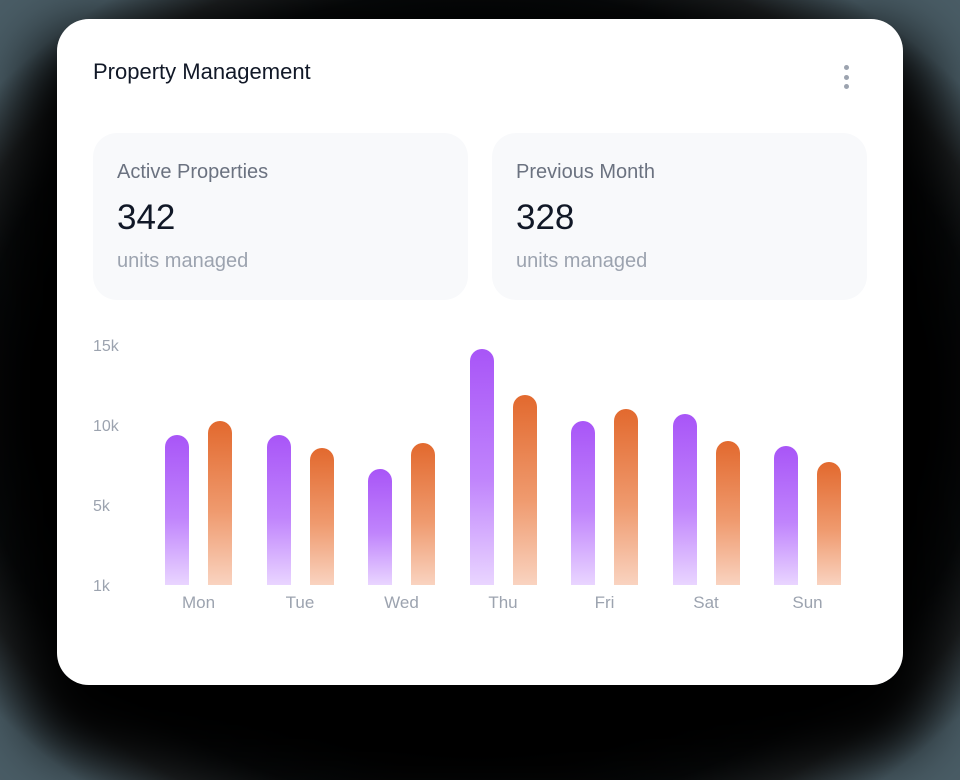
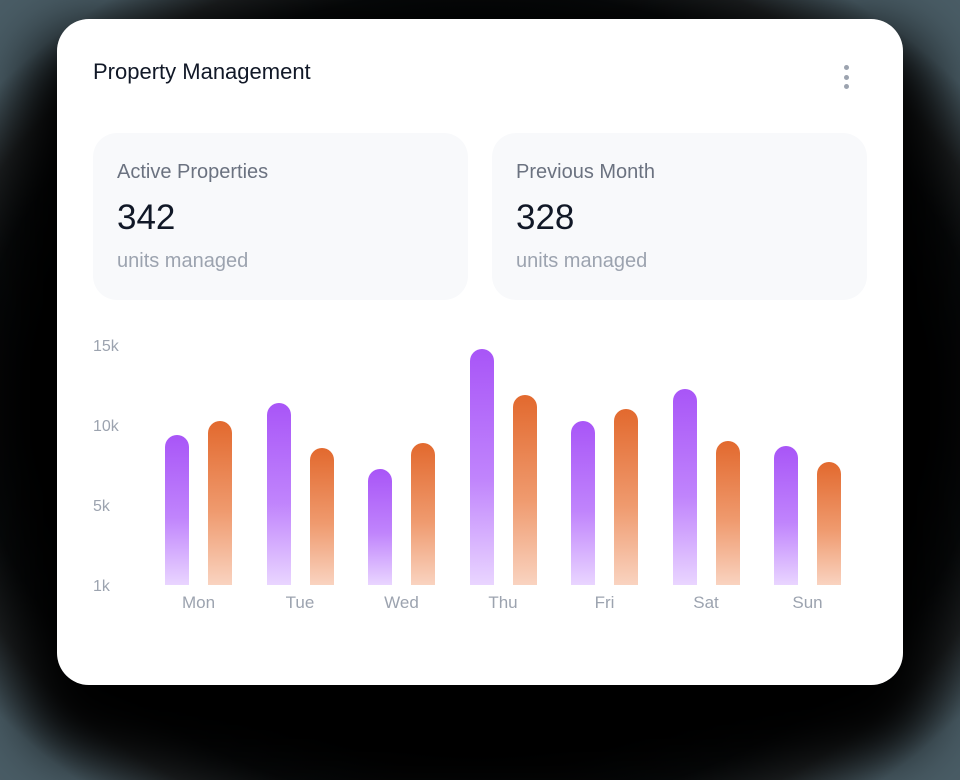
Active Properties/Tue: 9.5k -> 11.5k
Active Properties/Sat: 10.8k -> 12.4k
